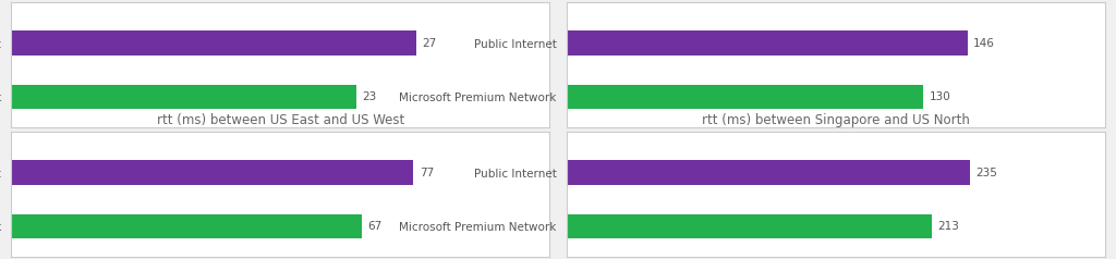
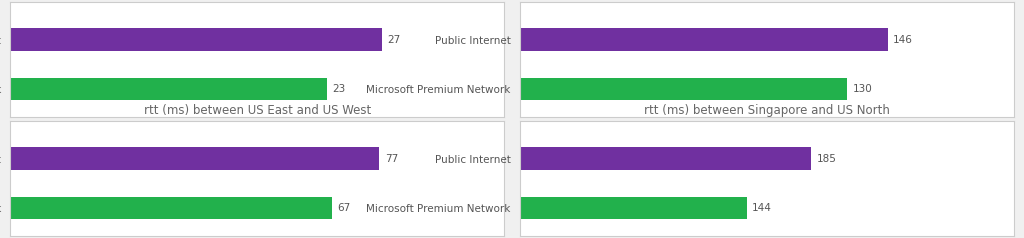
rtt (ms) between Singapore and US North/Public Internet: 235 -> 185
rtt (ms) between Singapore and US North/Microsoft Premium Network: 213 -> 144
